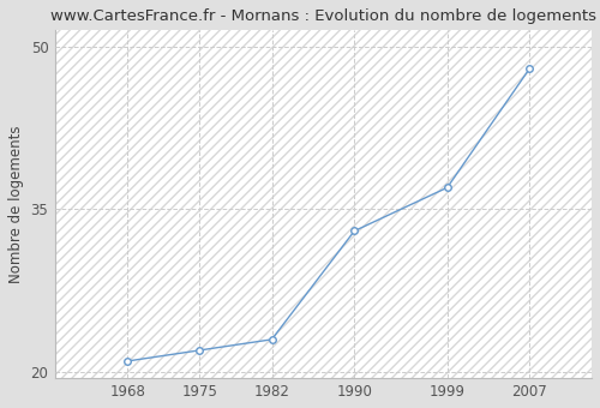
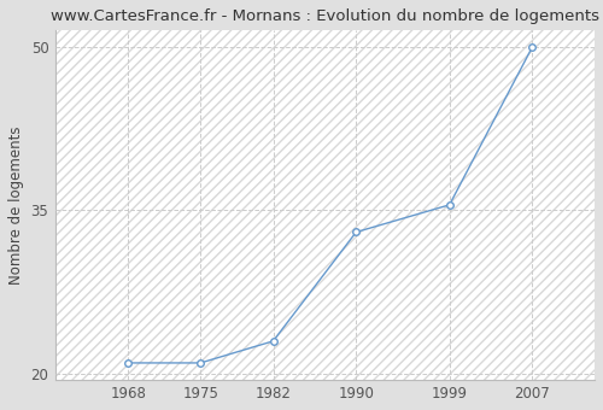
1975: 22.0 -> 21.0
1999: 37.0 -> 35.5
2007: 48.0 -> 50.0
